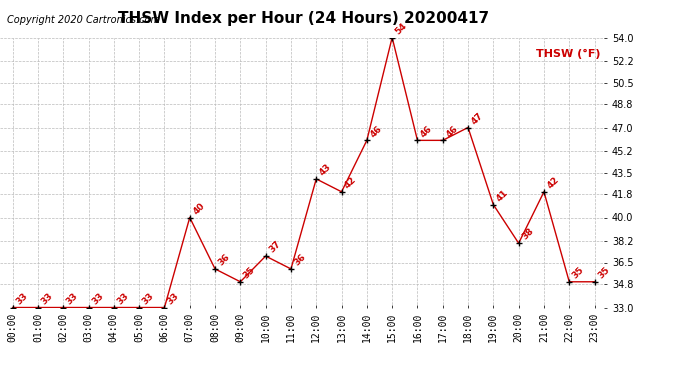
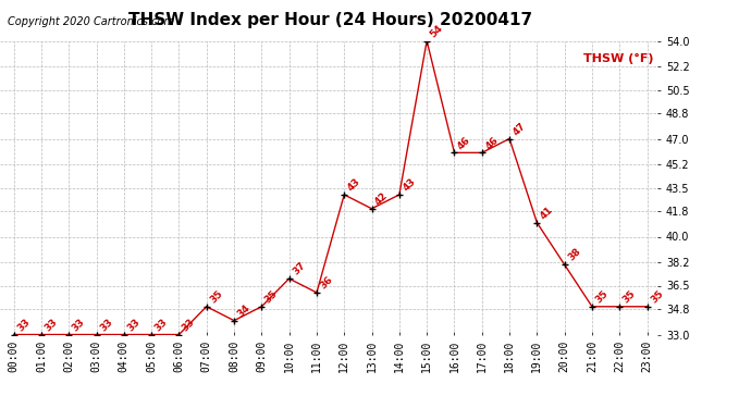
07:00: 40 -> 35
08:00: 36 -> 34
14:00: 46 -> 43
21:00: 42 -> 35
